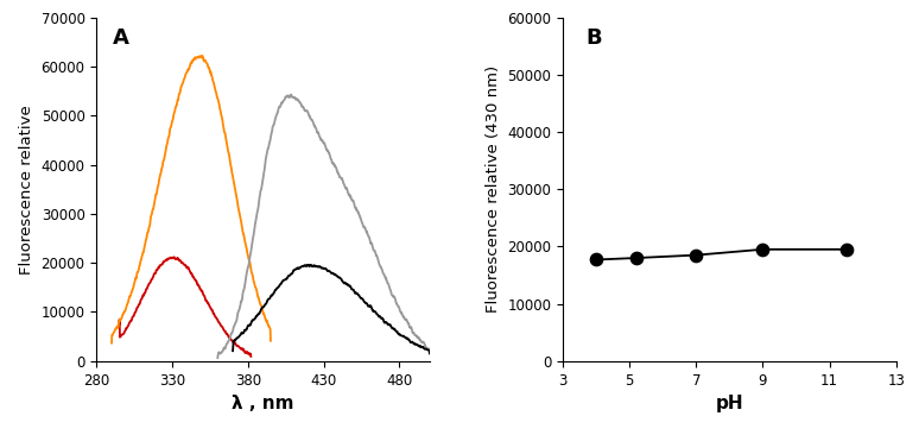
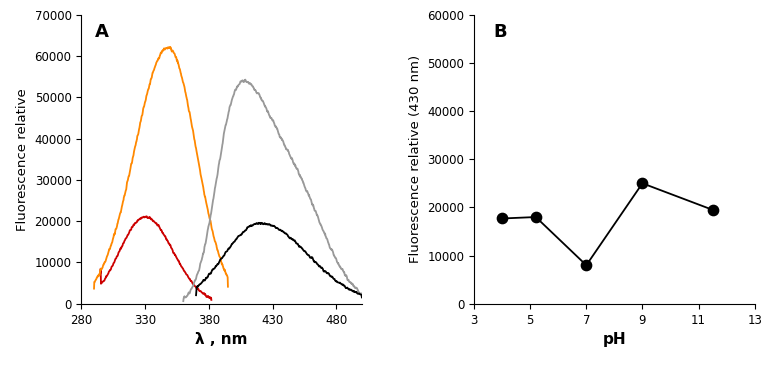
7: 18500 -> 8000
9: 19500 -> 25000
